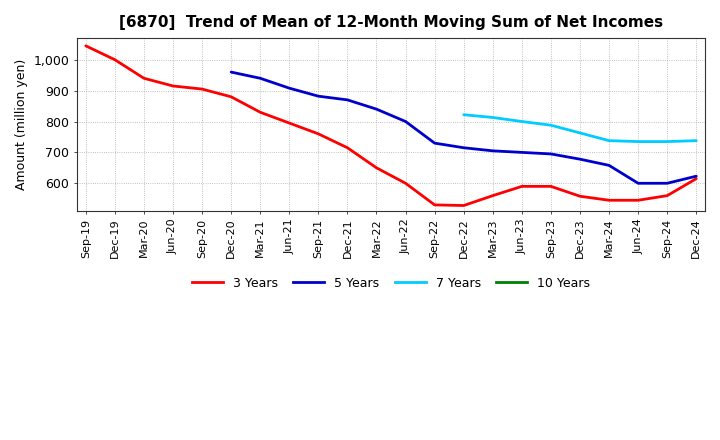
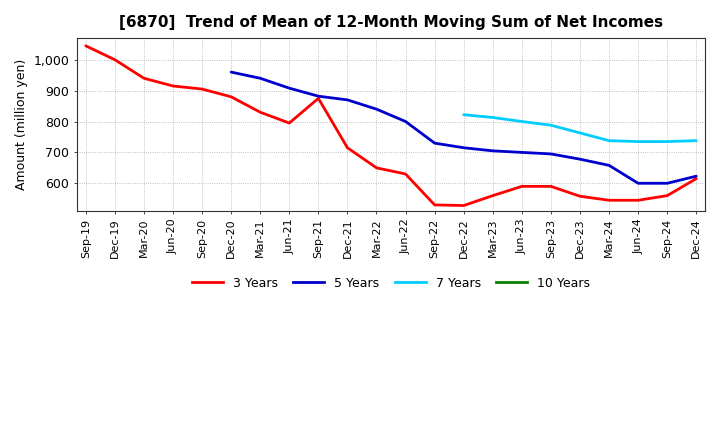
3 Years/Sep-21: 760 -> 875
3 Years/Jun-22: 600 -> 630
